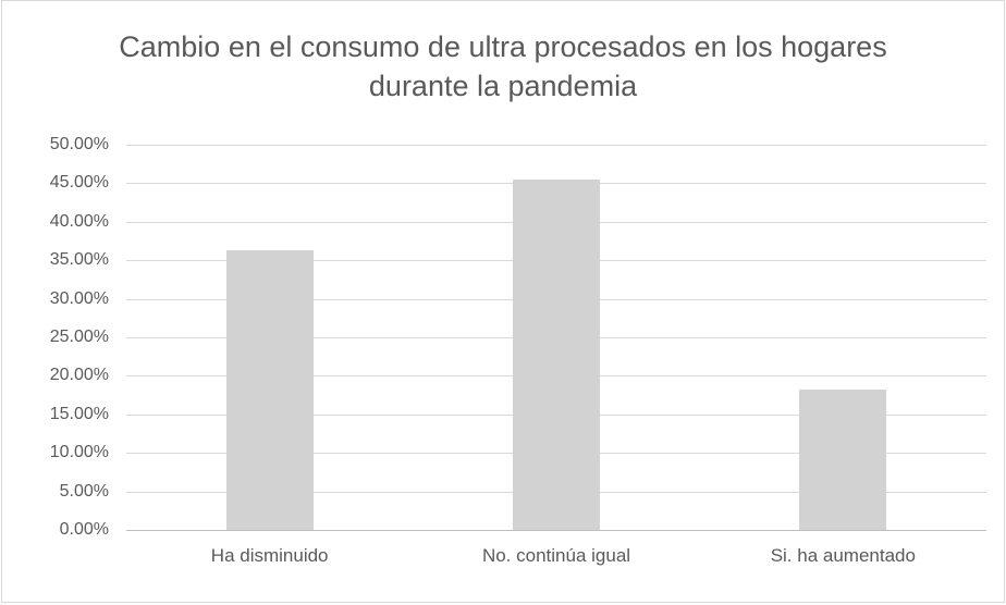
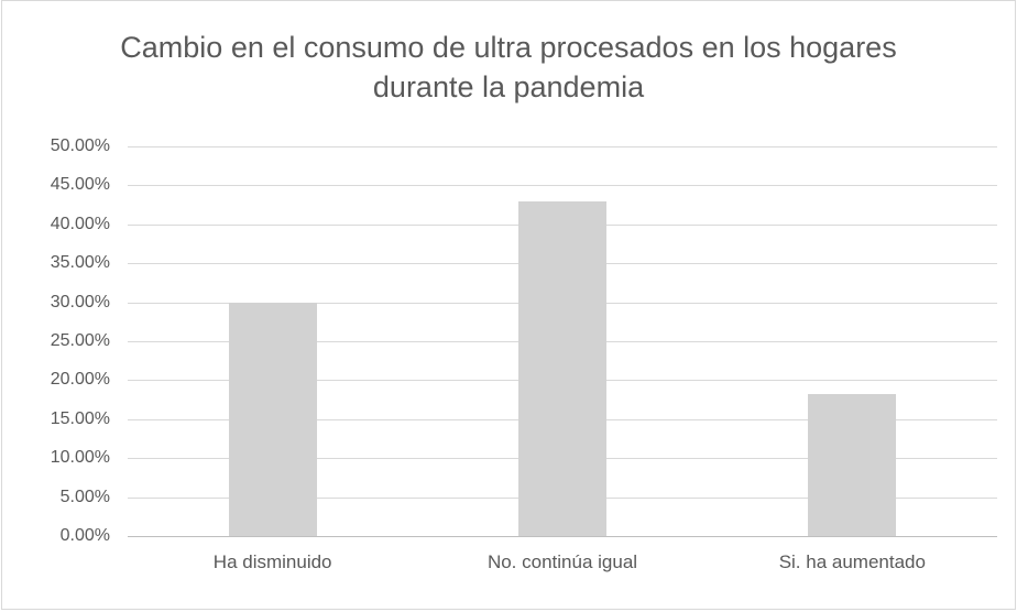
Ha disminuido: 36% -> 30%
No. continúa igual: 45% -> 43%
